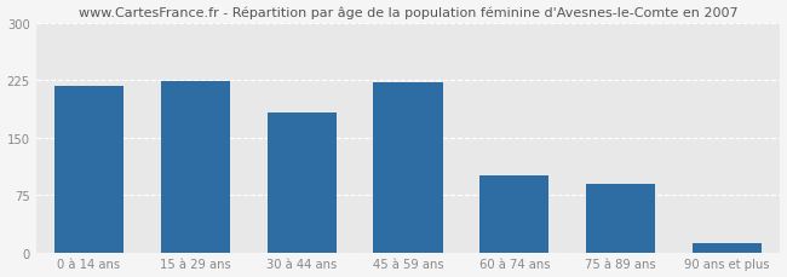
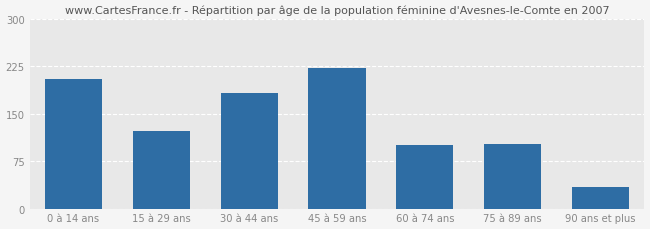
0 à 14 ans: 218 -> 204
15 à 29 ans: 224 -> 122
75 à 89 ans: 90 -> 102
90 ans et plus: 12 -> 34
